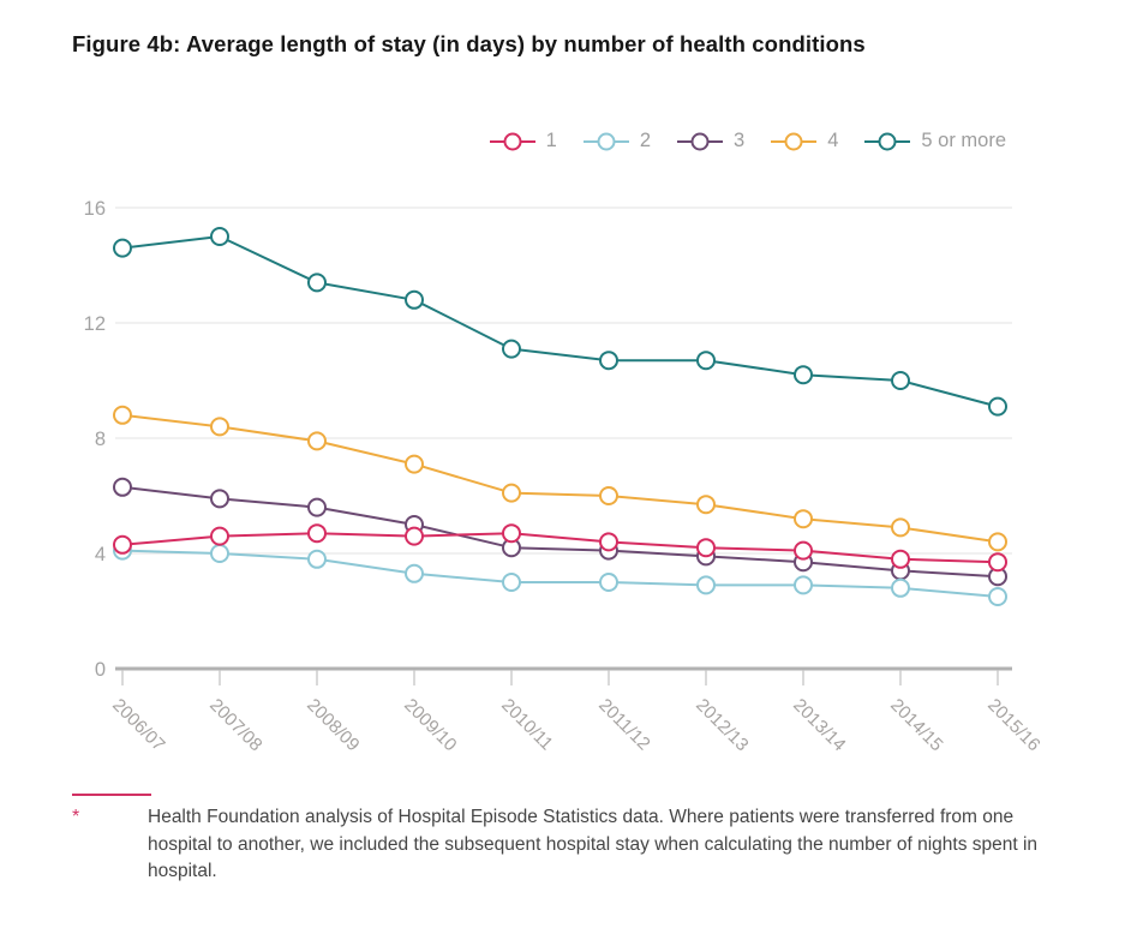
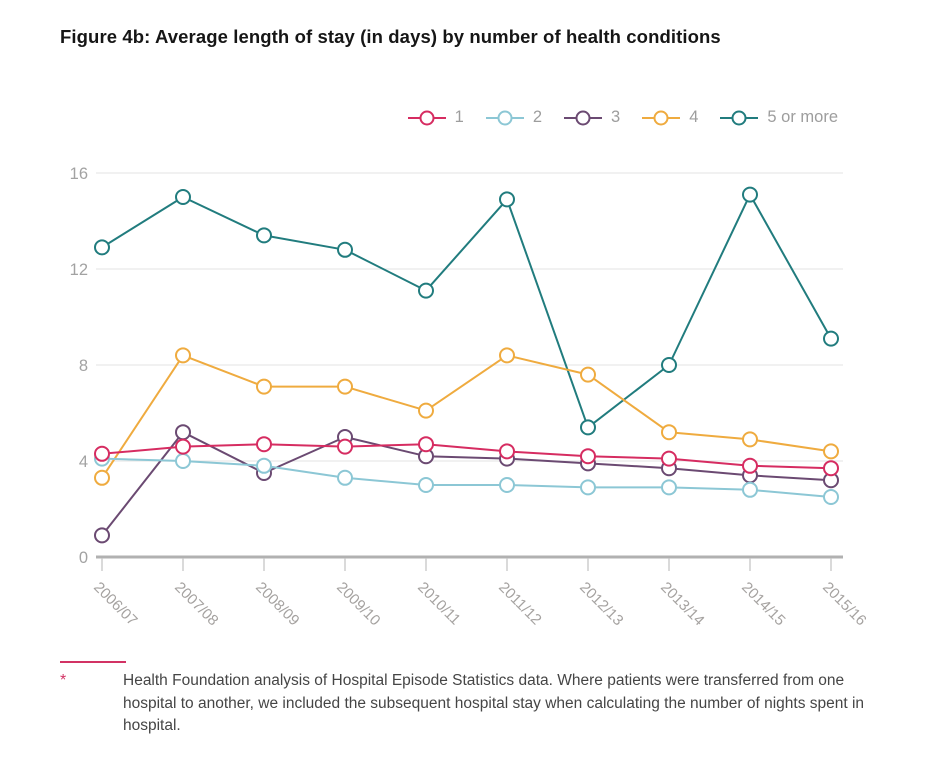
3/2006/07: 6.3 -> 0.9
4/2006/07: 8.8 -> 3.3
5 or more/2006/07: 14.6 -> 12.9
3/2007/08: 5.9 -> 5.2
3/2008/09: 5.6 -> 3.5
4/2008/09: 7.9 -> 7.1
4/2011/12: 6.0 -> 8.4
5 or more/2011/12: 10.7 -> 14.9
4/2012/13: 5.7 -> 7.6
5 or more/2012/13: 10.7 -> 5.4
5 or more/2013/14: 10.2 -> 8.0
5 or more/2014/15: 10.0 -> 15.1
